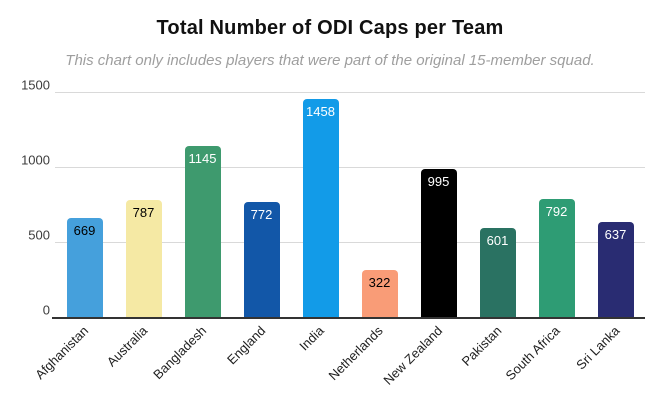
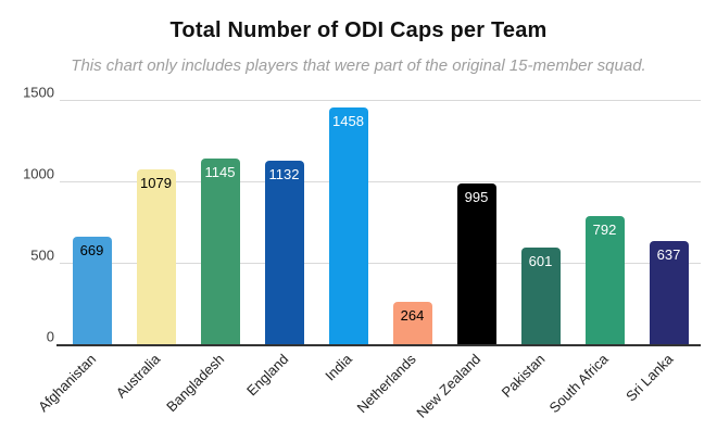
Australia: 787 -> 1079
England: 772 -> 1132
Netherlands: 322 -> 264
